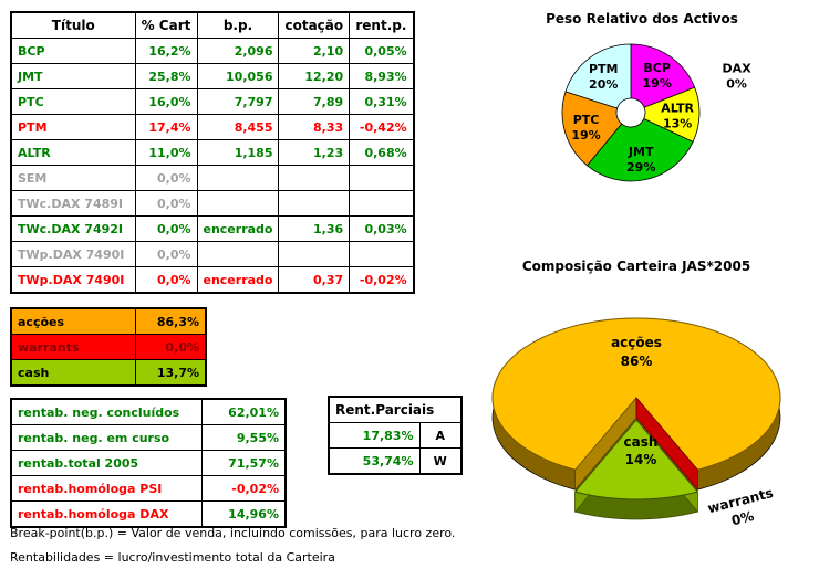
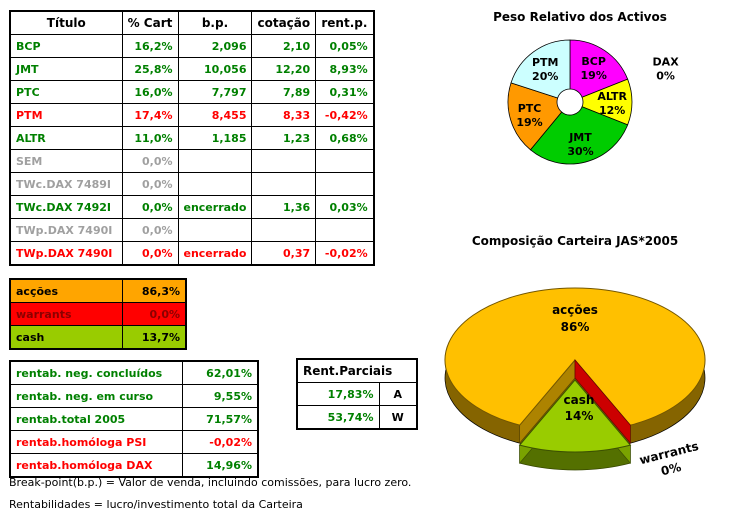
Peso Relativo dos Activos/ALTR: 13% -> 12%
Peso Relativo dos Activos/JMT: 29% -> 30%
